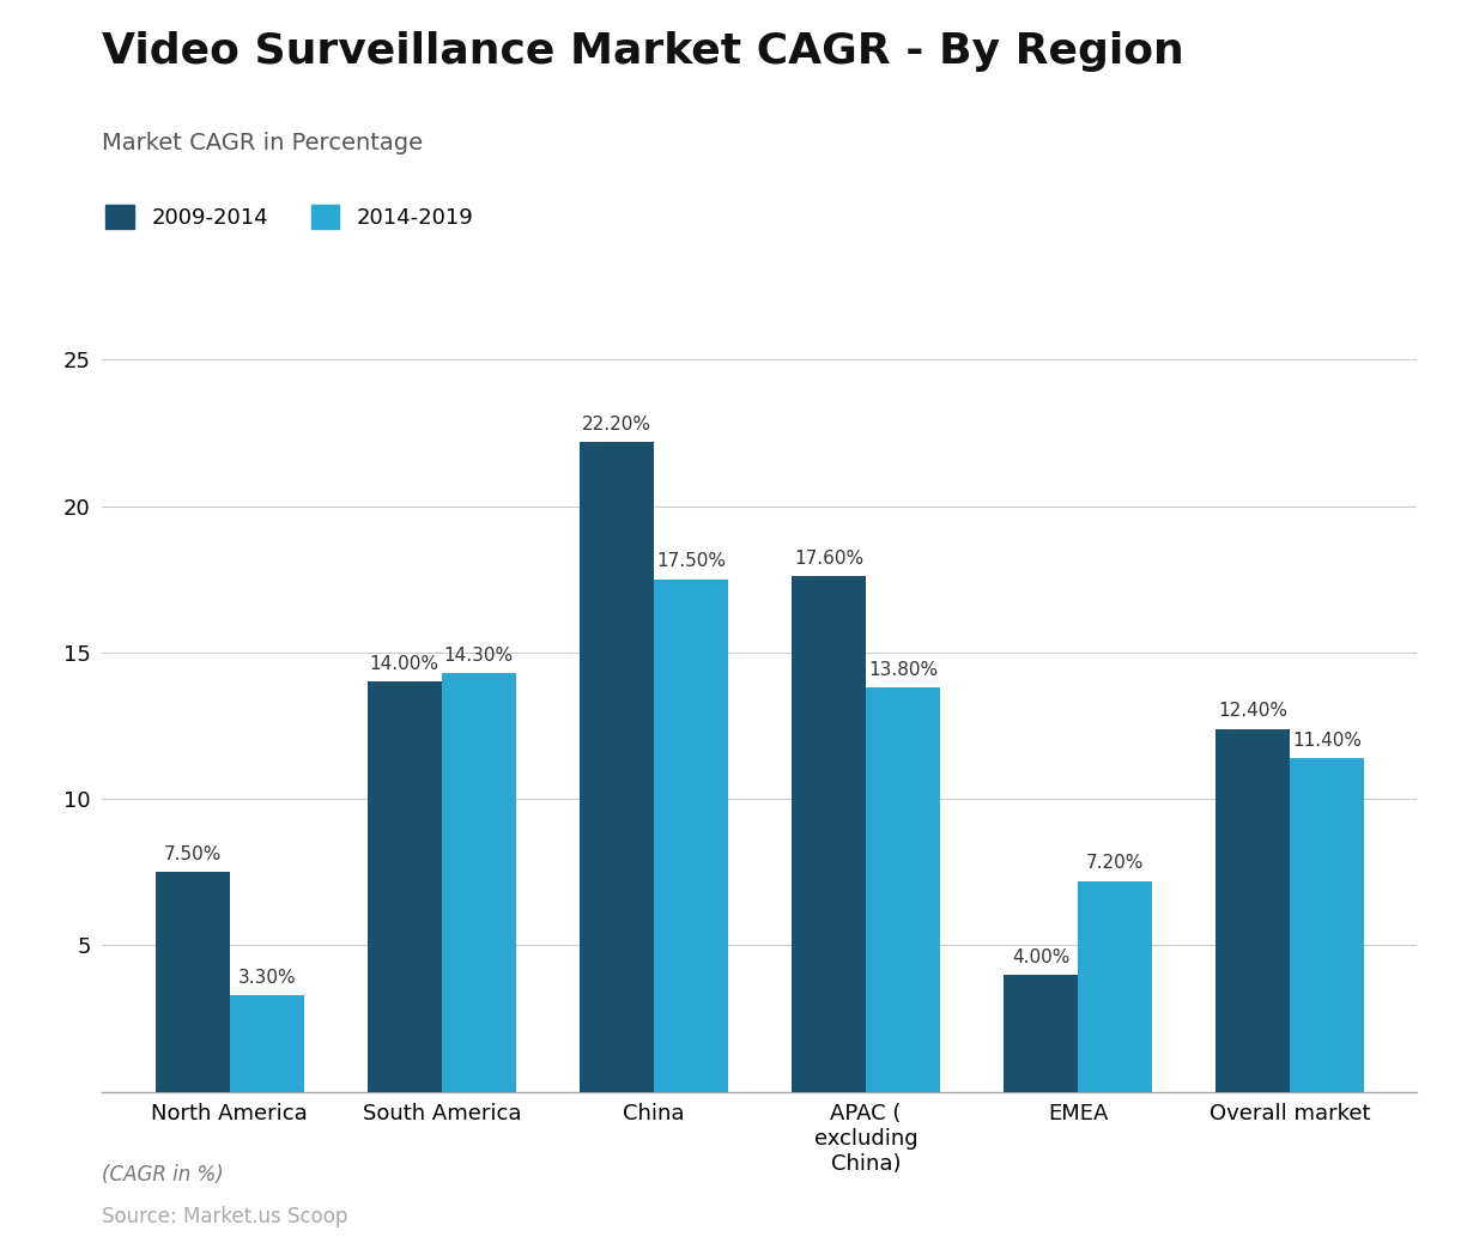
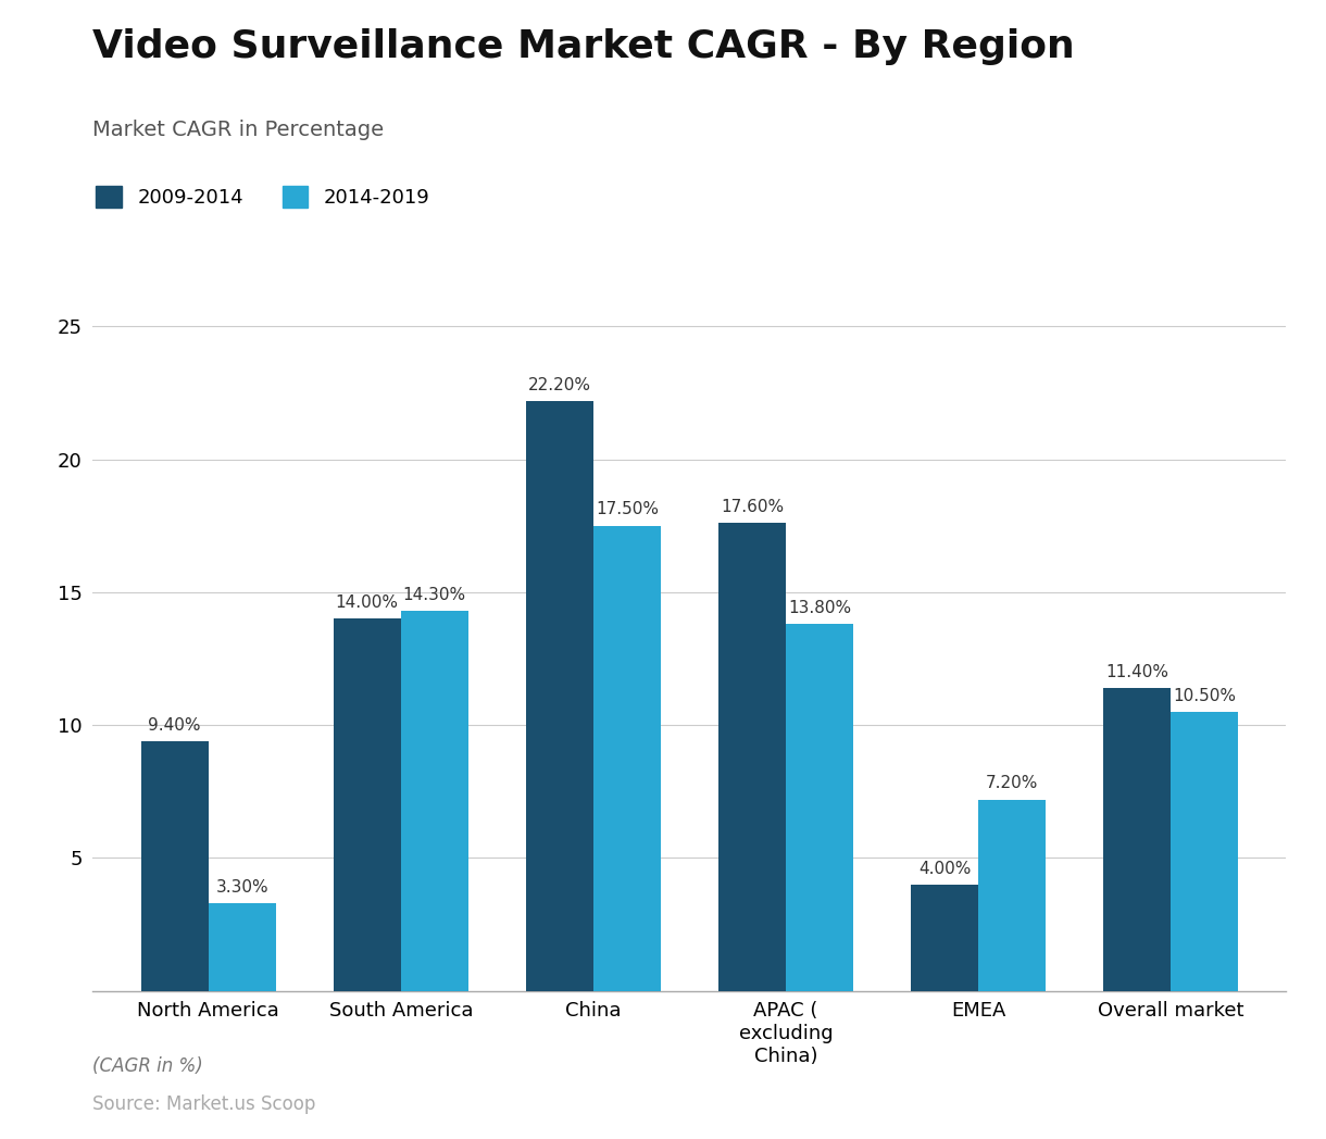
2009-2014/North America: 7.50% -> 9.40%
2009-2014/Overall market: 12.40% -> 11.40%
2014-2019/Overall market: 11.40% -> 10.50%
